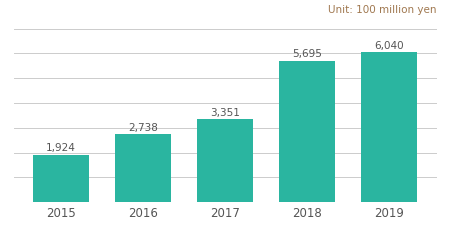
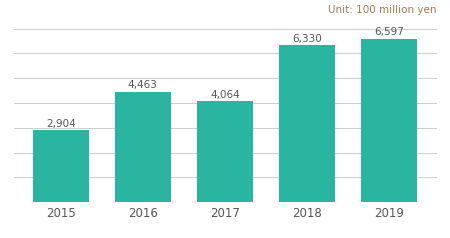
2015: 1,924 -> 2,904
2016: 2,738 -> 4,463
2017: 3,351 -> 4,064
2018: 5,695 -> 6,330
2019: 6,040 -> 6,597
